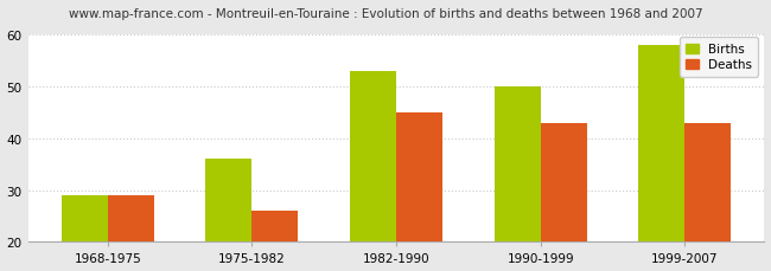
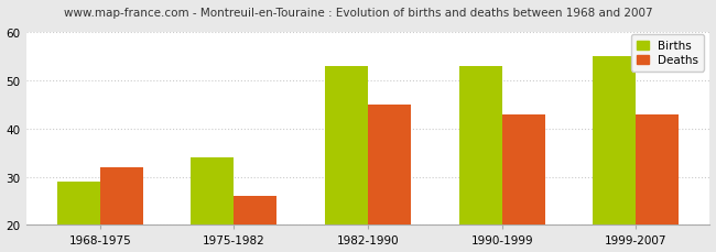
Deaths/1968-1975: 29 -> 32
Births/1975-1982: 36 -> 34
Births/1990-1999: 50 -> 53
Births/1999-2007: 58 -> 55
